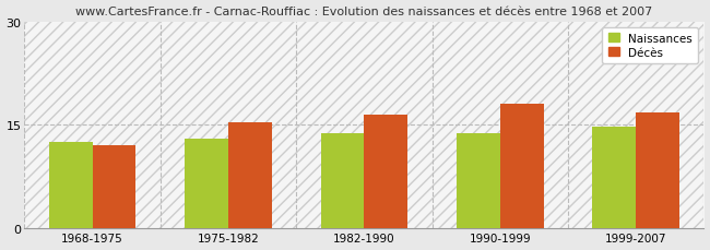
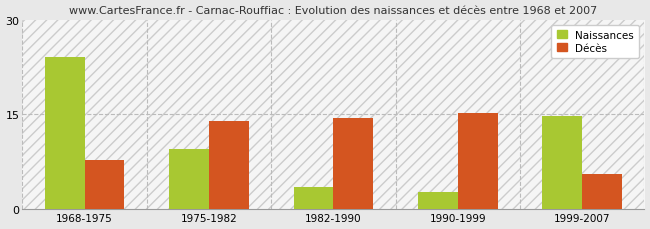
Naissances/1968-1975: 12.5 -> 24.0
Décès/1968-1975: 12.0 -> 7.8
Naissances/1975-1982: 13.0 -> 9.6
Décès/1975-1982: 15.4 -> 14.0
Naissances/1982-1990: 13.8 -> 3.6
Décès/1982-1990: 16.5 -> 14.4
Naissances/1990-1999: 13.8 -> 2.8
Décès/1990-1999: 18.0 -> 15.2
Décès/1999-2007: 16.8 -> 5.6
